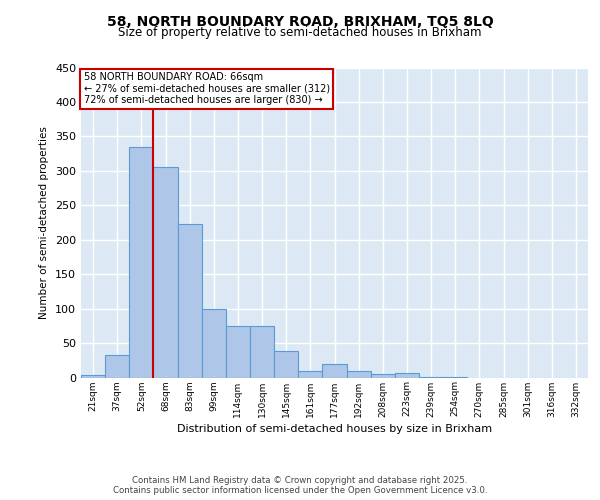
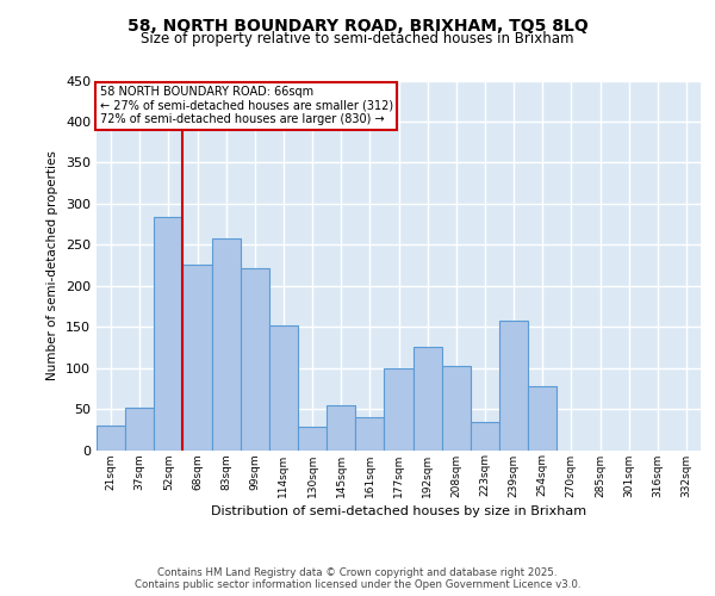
21sqm: 4 -> 30
37sqm: 33 -> 52
52sqm: 335 -> 284
68sqm: 305 -> 226
83sqm: 223 -> 258
99sqm: 100 -> 222
114sqm: 75 -> 152
130sqm: 75 -> 28
145sqm: 38 -> 54
161sqm: 10 -> 40
177sqm: 20 -> 100
192sqm: 10 -> 126
208sqm: 5 -> 102
223sqm: 6 -> 34
239sqm: 1 -> 158
254sqm: 1 -> 78
